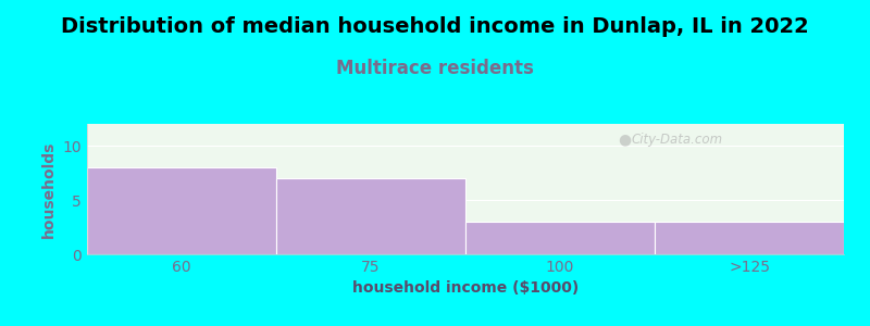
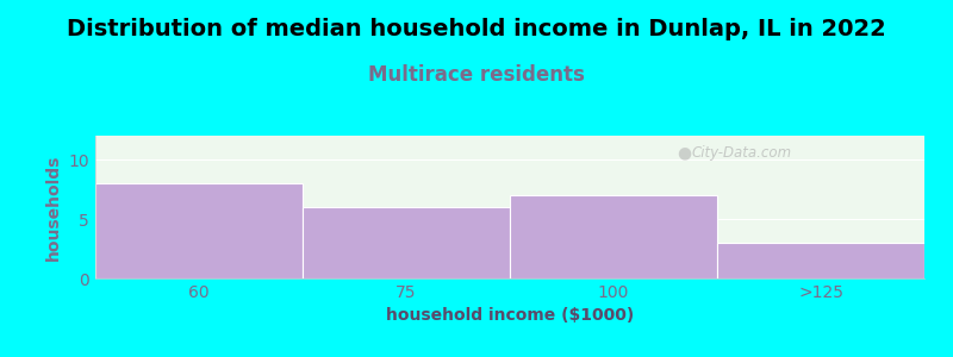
75: 7 -> 6
100: 3 -> 7
